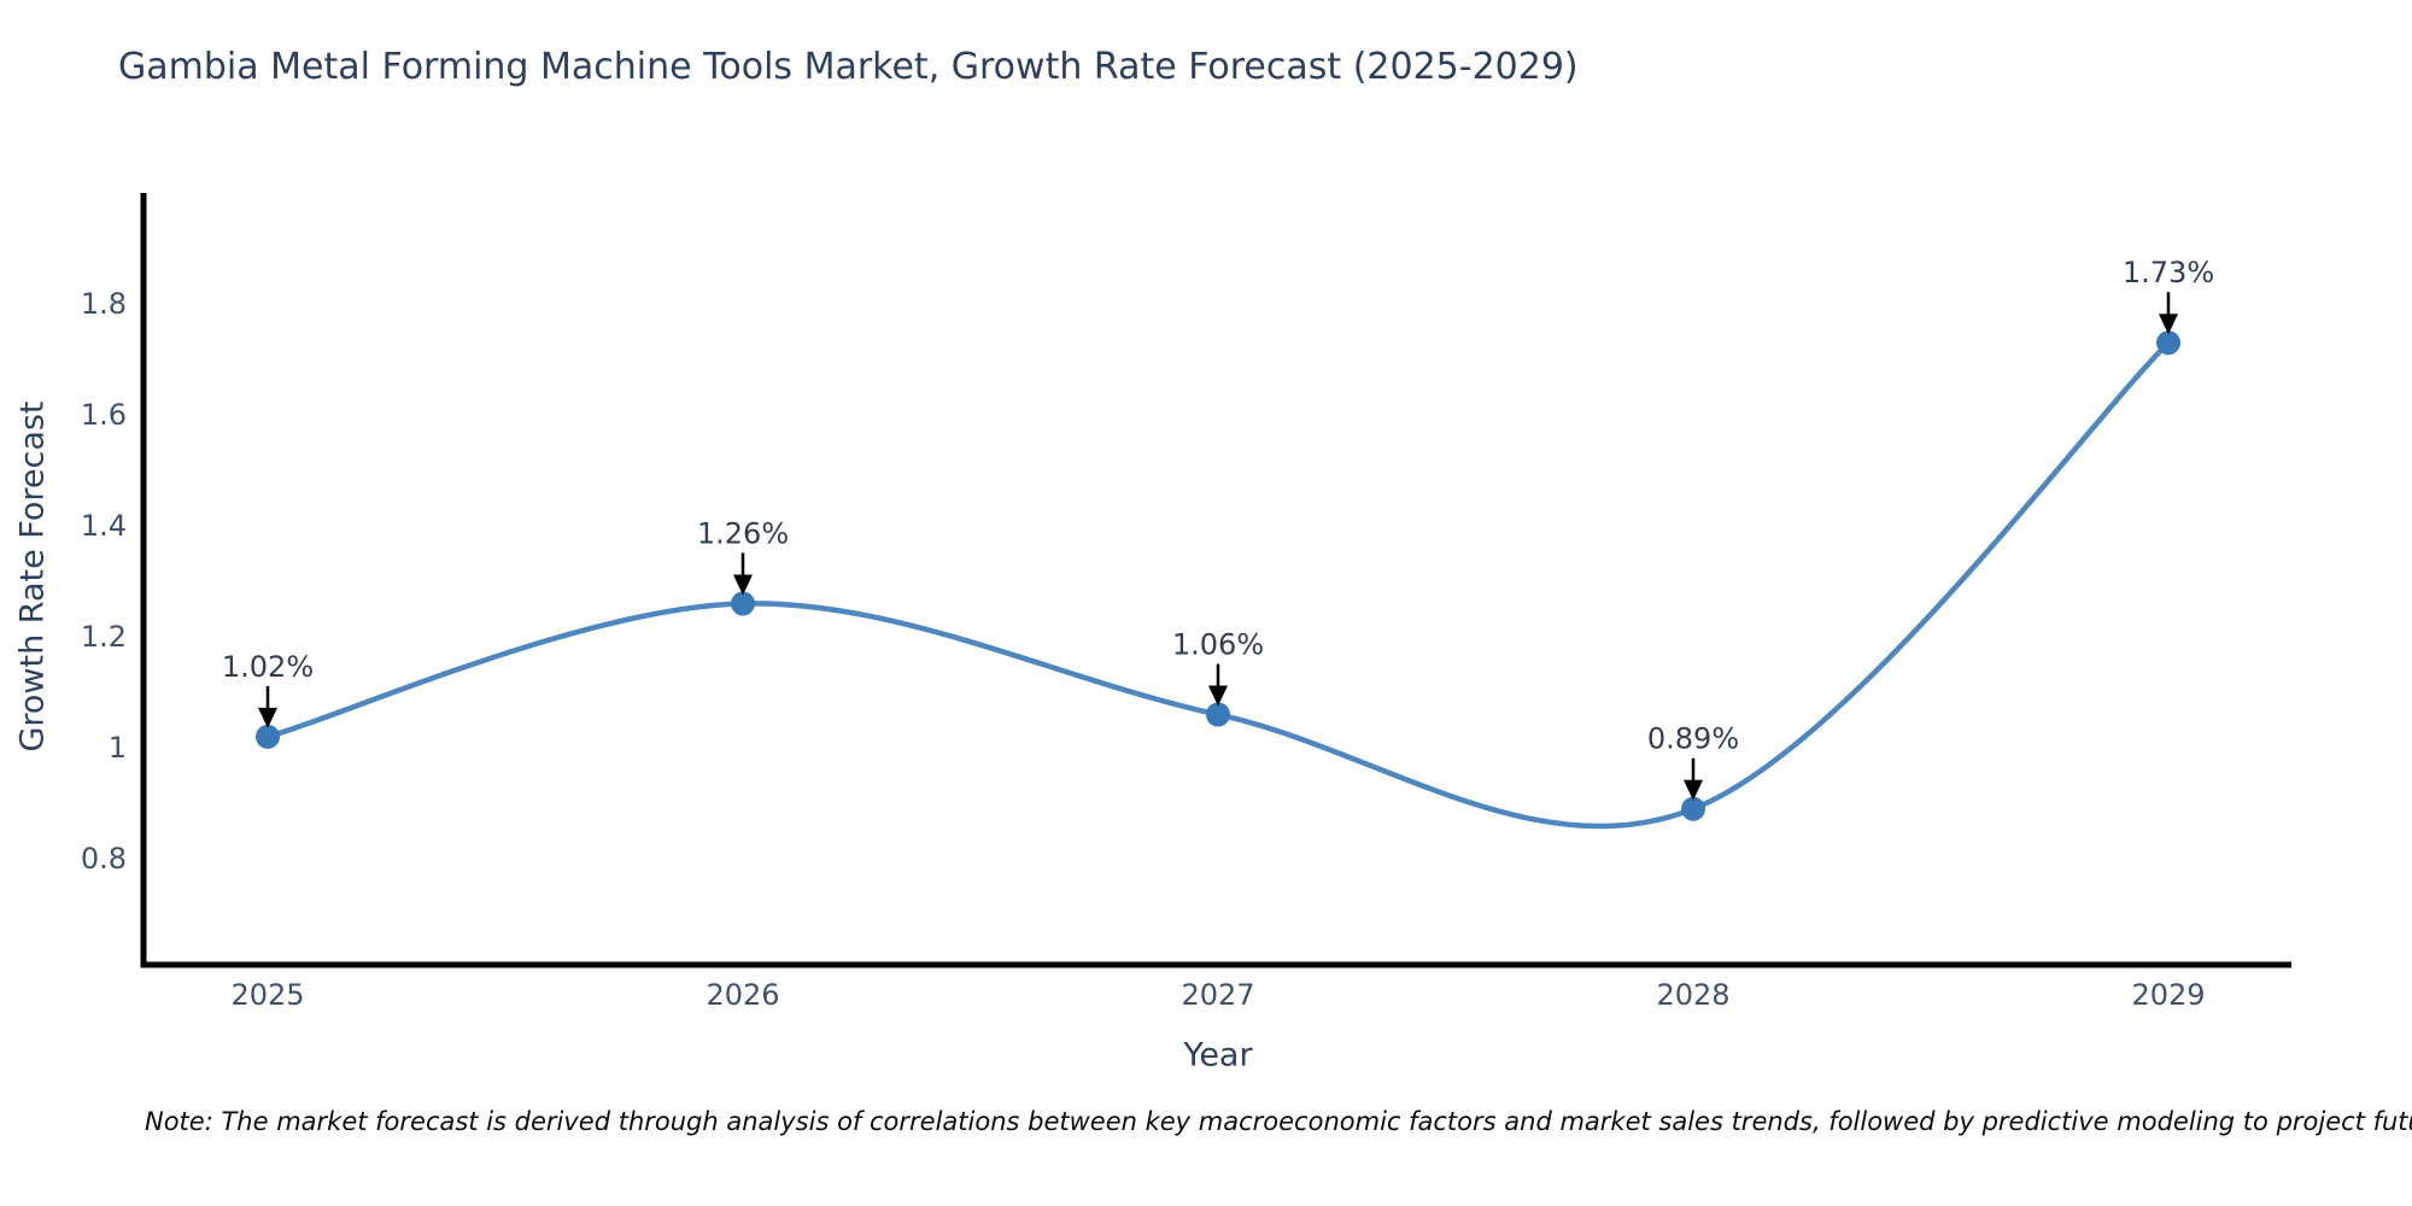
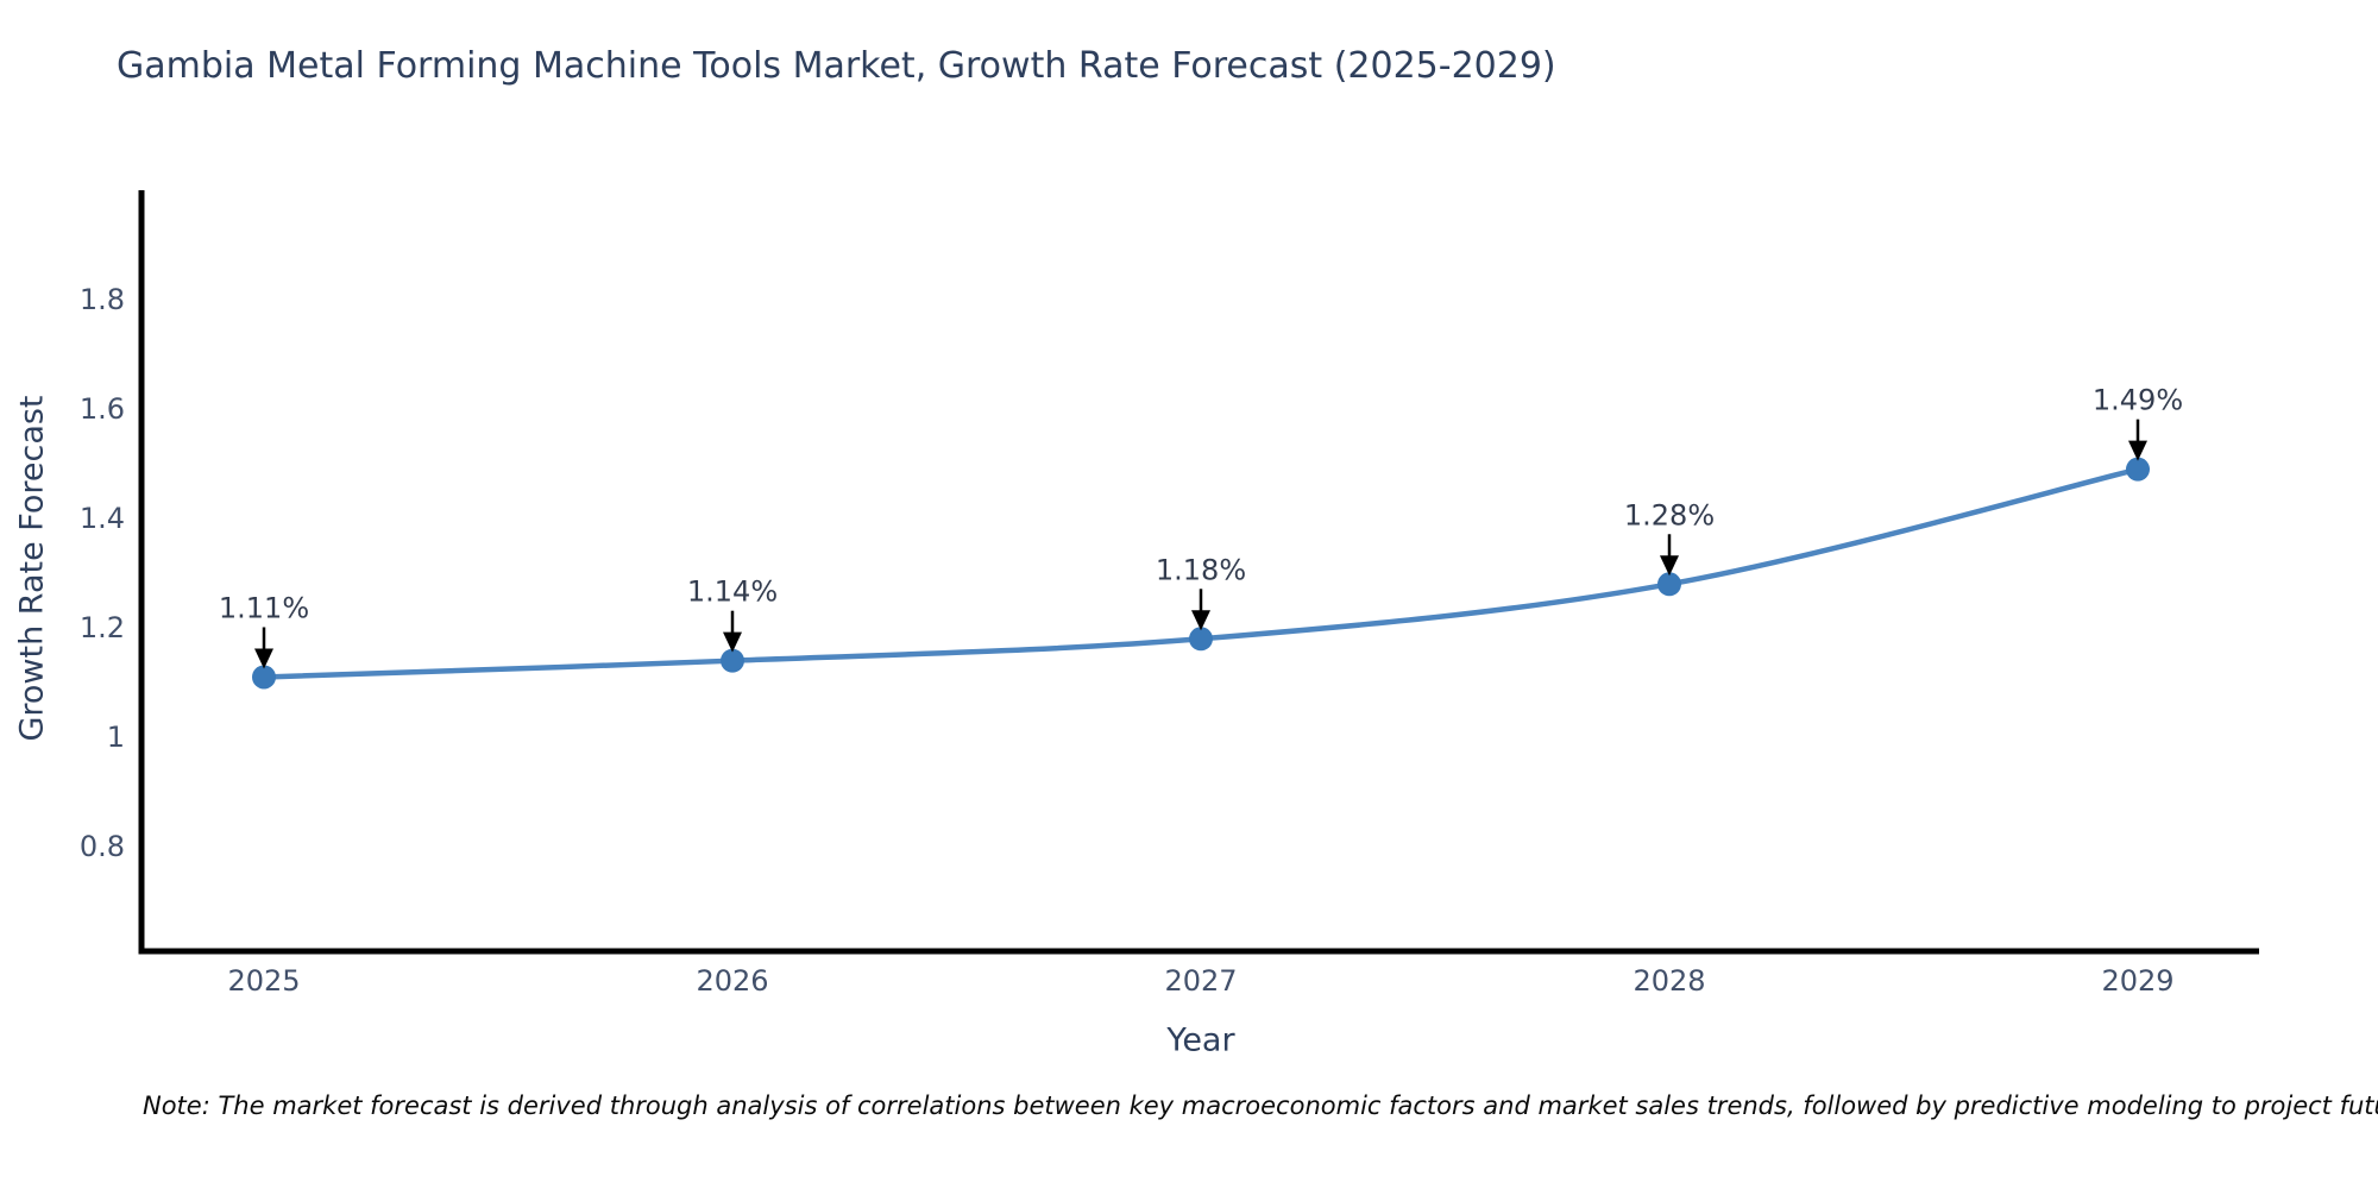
2025: 1.02% -> 1.11%
2026: 1.26% -> 1.14%
2027: 1.06% -> 1.18%
2028: 0.89% -> 1.28%
2029: 1.73% -> 1.49%
